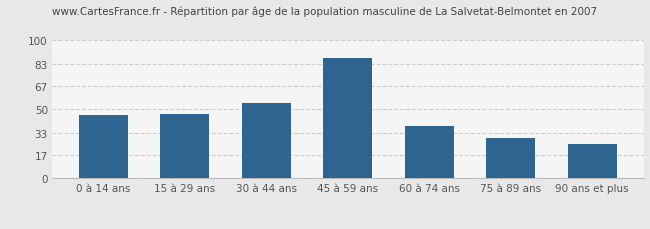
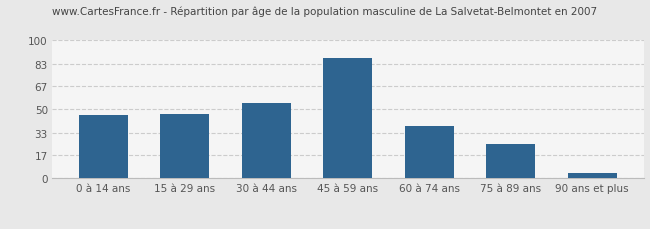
75 à 89 ans: 29 -> 25
90 ans et plus: 25 -> 4
